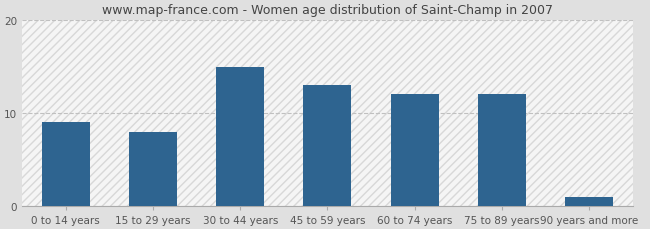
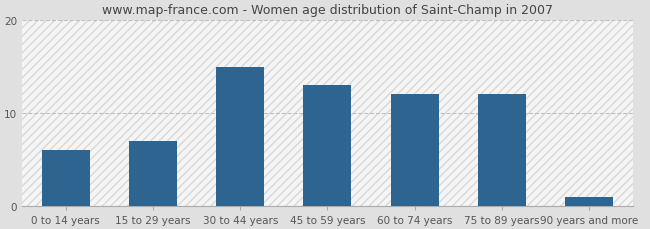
0 to 14 years: 9 -> 6
15 to 29 years: 8 -> 7
